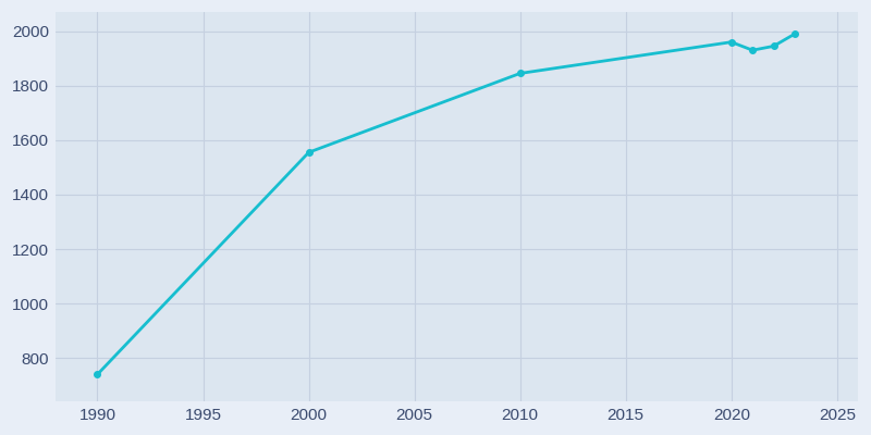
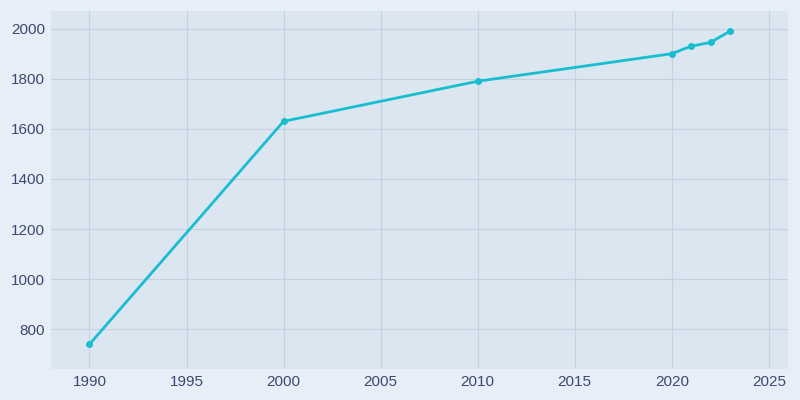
2000: 1555 -> 1630
2010: 1845 -> 1790
2020: 1960 -> 1900
